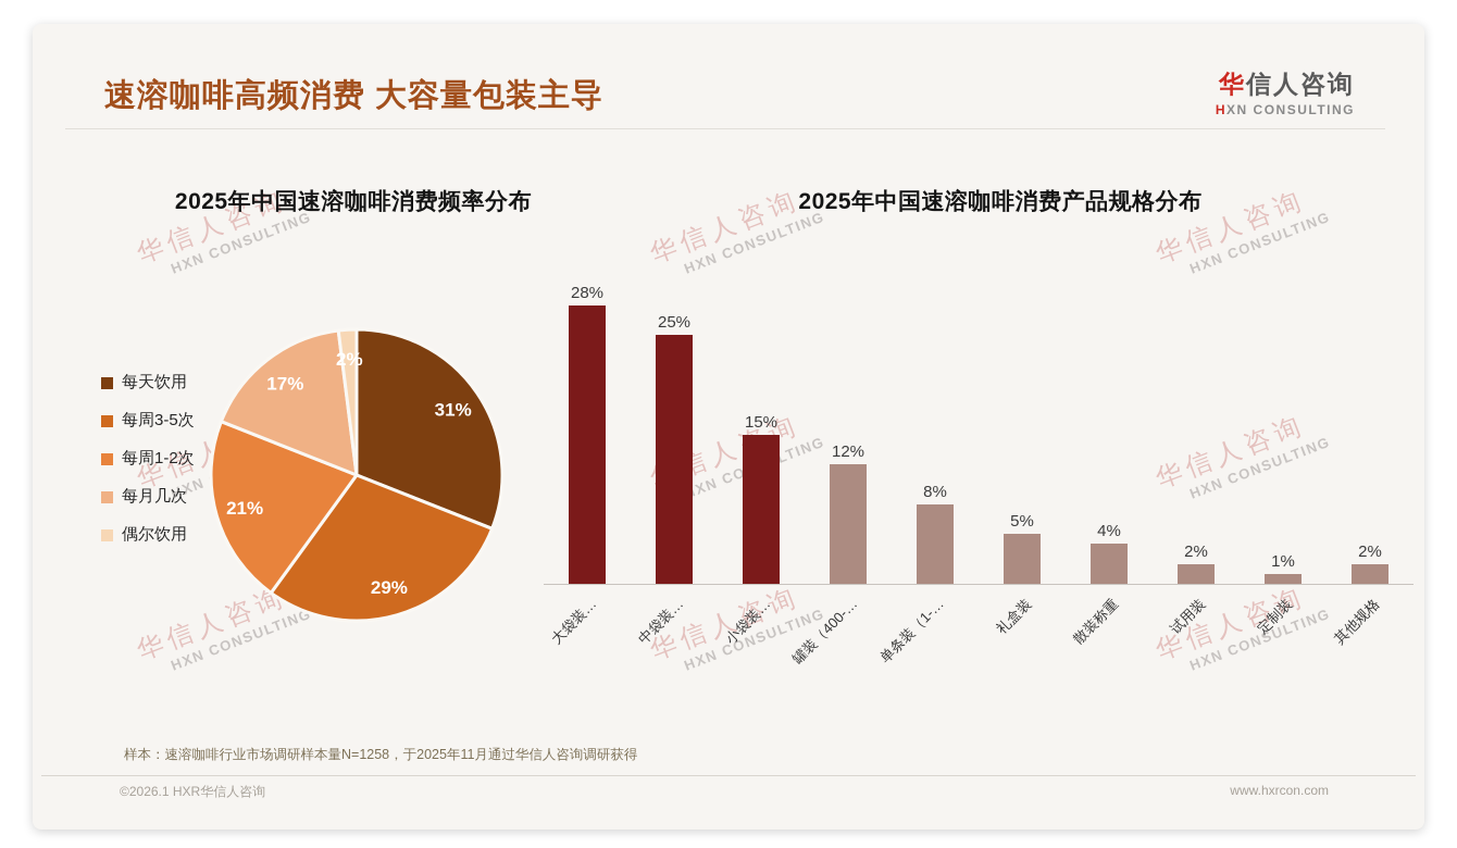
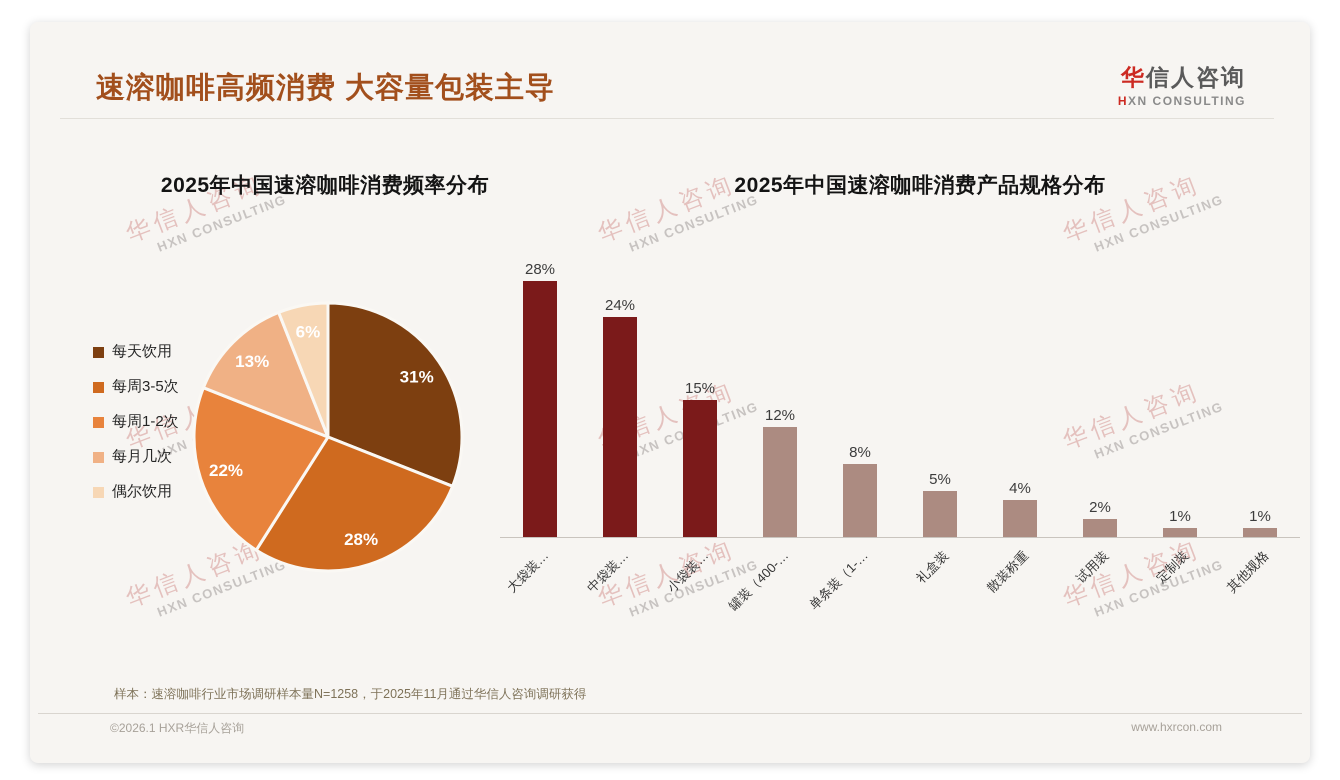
2025年中国速溶咖啡消费频率分布/每周3-5次: 29% -> 28%
2025年中国速溶咖啡消费频率分布/每周1-2次: 21% -> 22%
2025年中国速溶咖啡消费频率分布/每月几次: 17% -> 13%
2025年中国速溶咖啡消费频率分布/偶尔饮用: 2% -> 6%
2025年中国速溶咖啡消费产品规格分布/中袋装…: 25% -> 24%
2025年中国速溶咖啡消费产品规格分布/其他规格: 2% -> 1%
